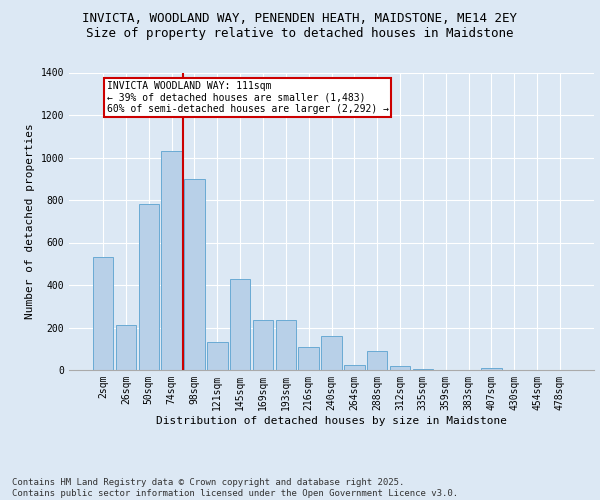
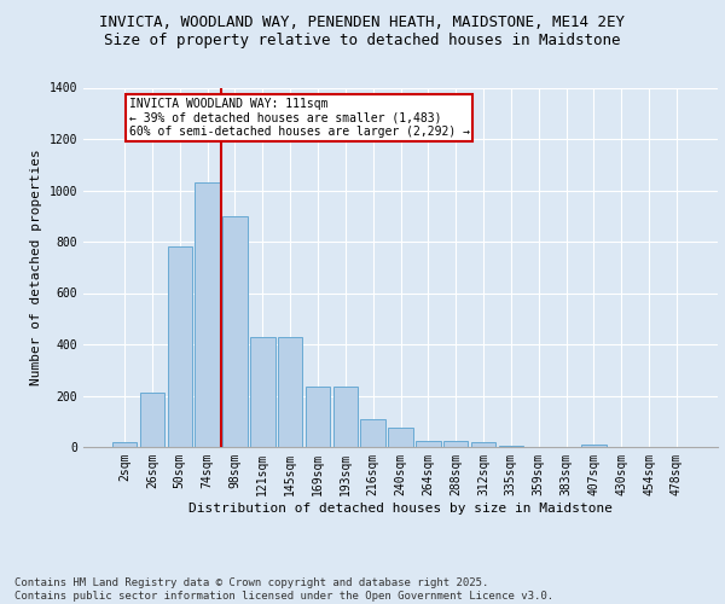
2sqm: 530 -> 18
121sqm: 130 -> 430
240sqm: 160 -> 75
288sqm: 90 -> 22
